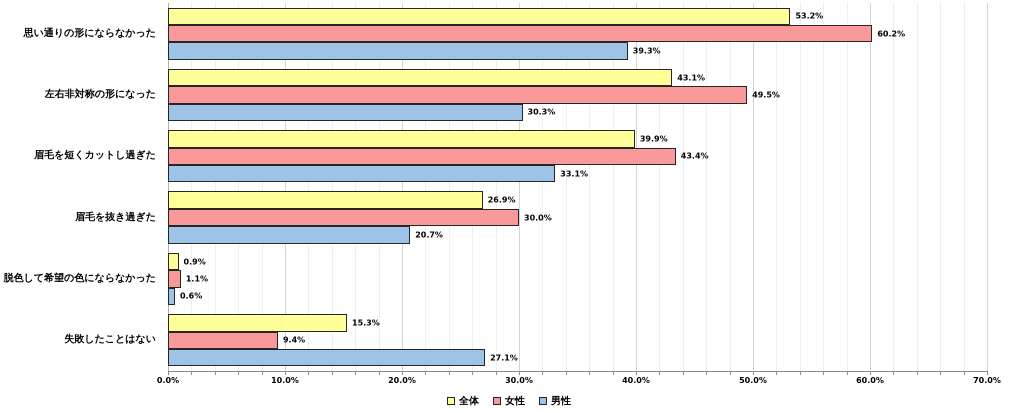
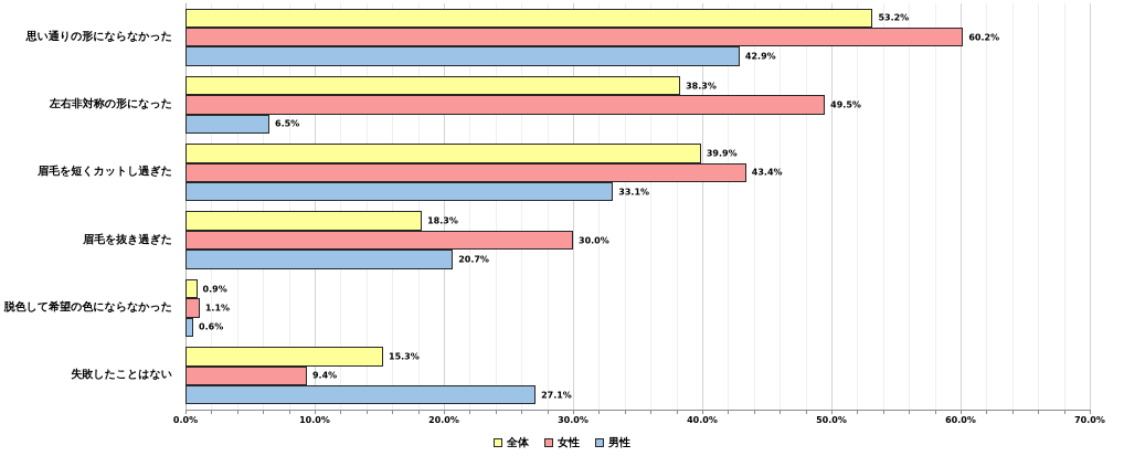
男性/思い通りの形にならなかった: 39.3% -> 42.9%
全体/左右非対称の形になった: 43.1% -> 38.3%
男性/左右非対称の形になった: 30.3% -> 6.5%
全体/眉毛を抜き過ぎた: 26.9% -> 18.3%
